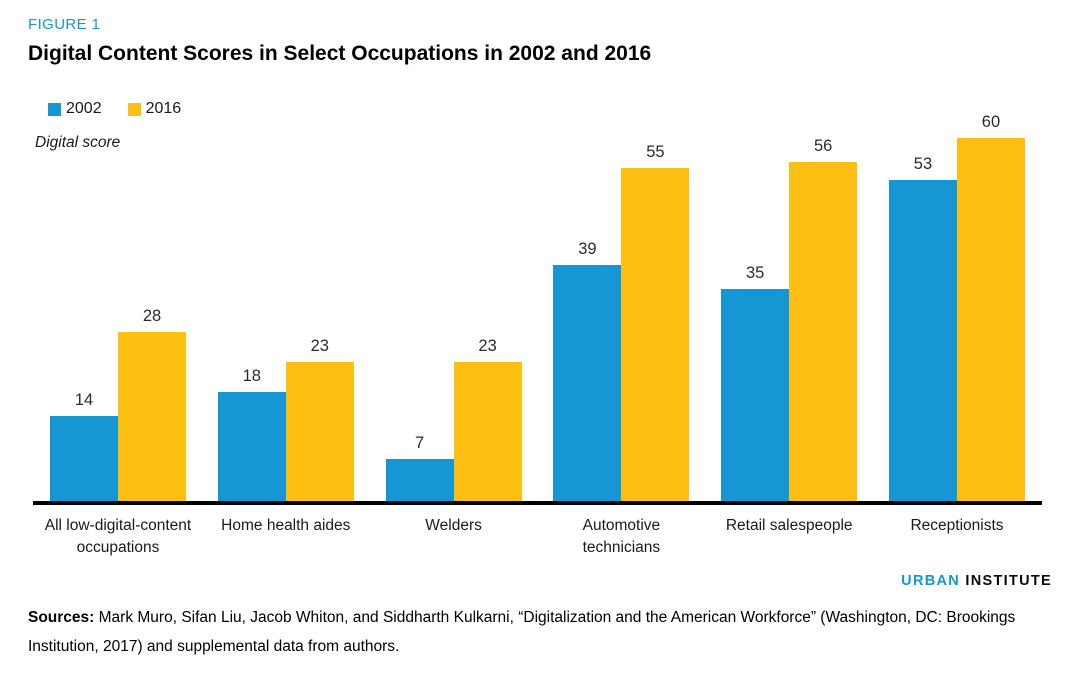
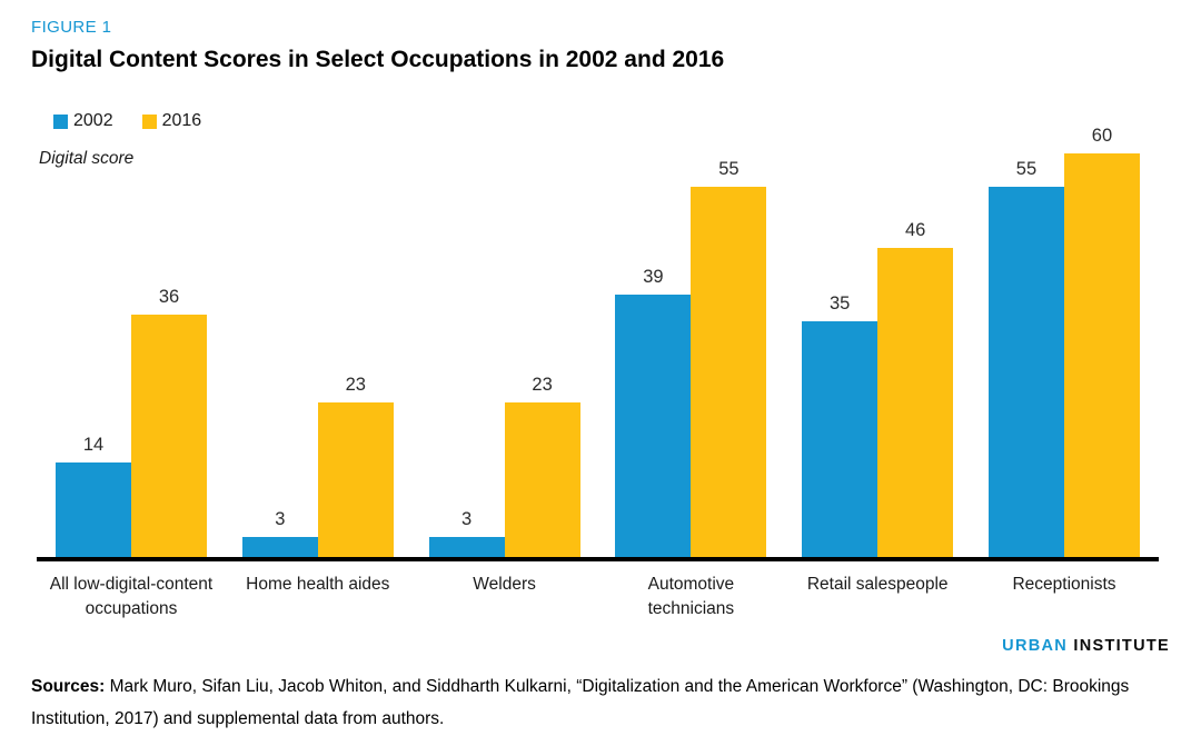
2016/All low-digital-content occupations: 28 -> 36
2002/Home health aides: 18 -> 3
2002/Welders: 7 -> 3
2016/Retail salespeople: 56 -> 46
2002/Receptionists: 53 -> 55
